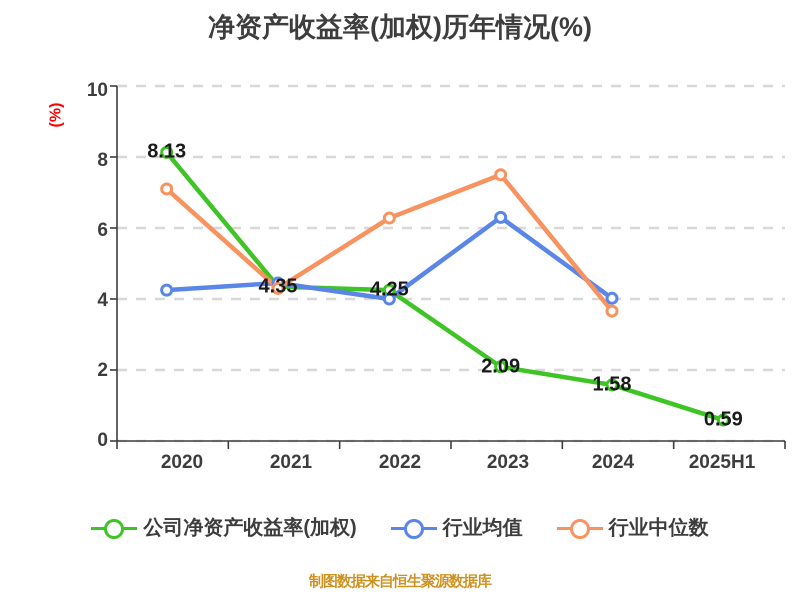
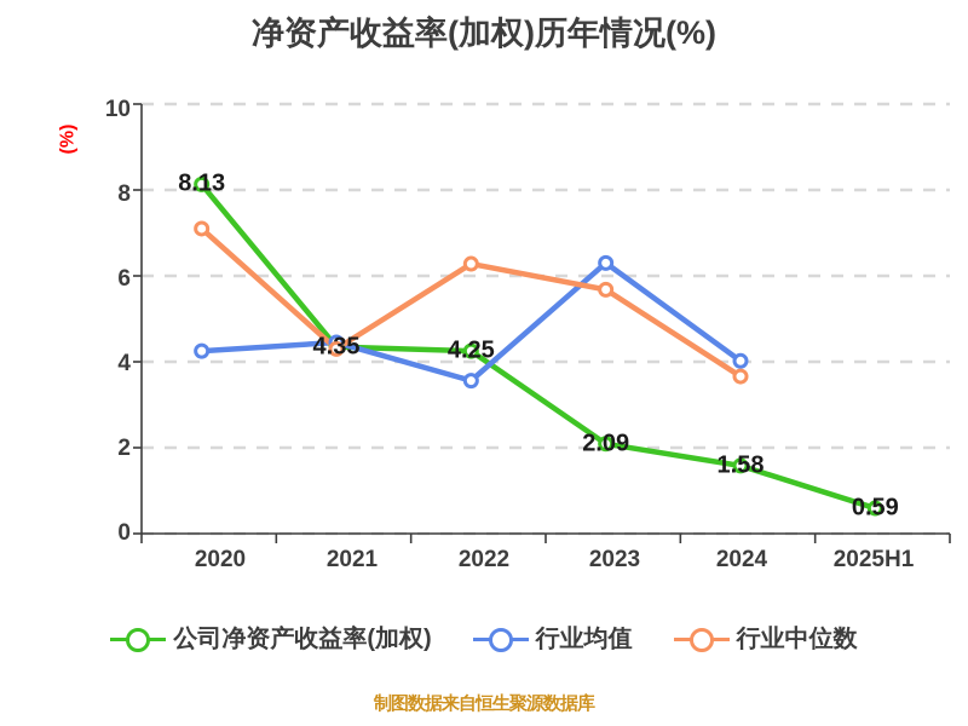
行业均值/2022: 4.0 -> 3.6
行业中位数/2023: 7.5 -> 5.7
